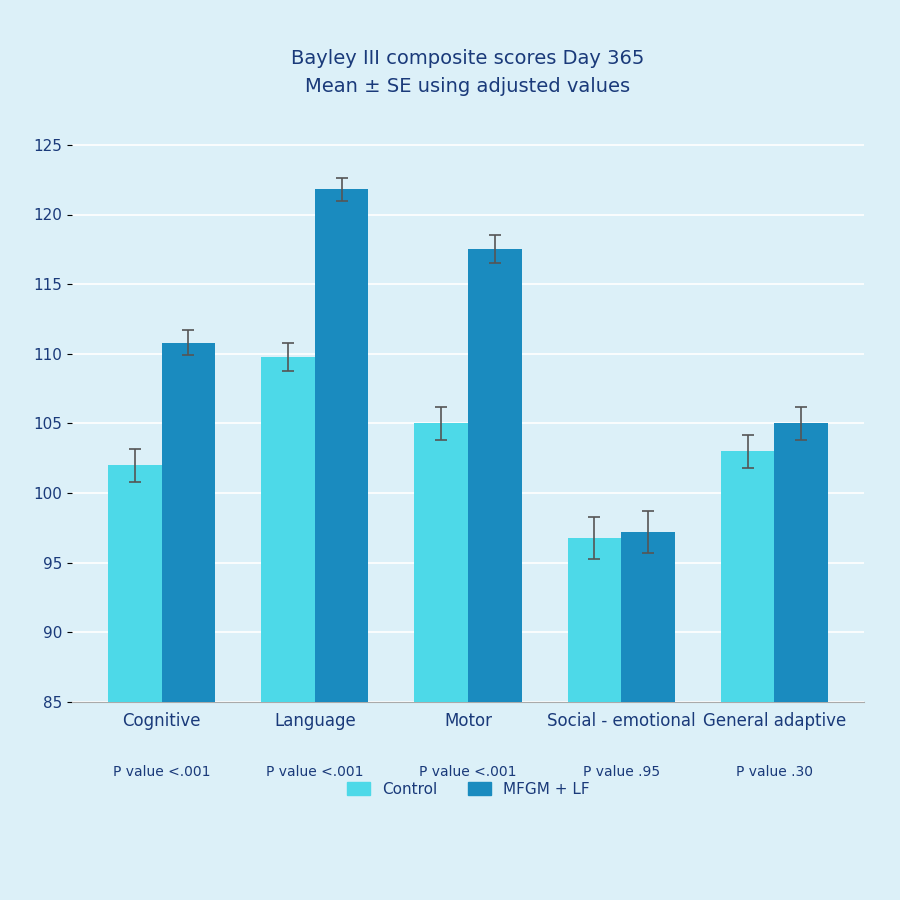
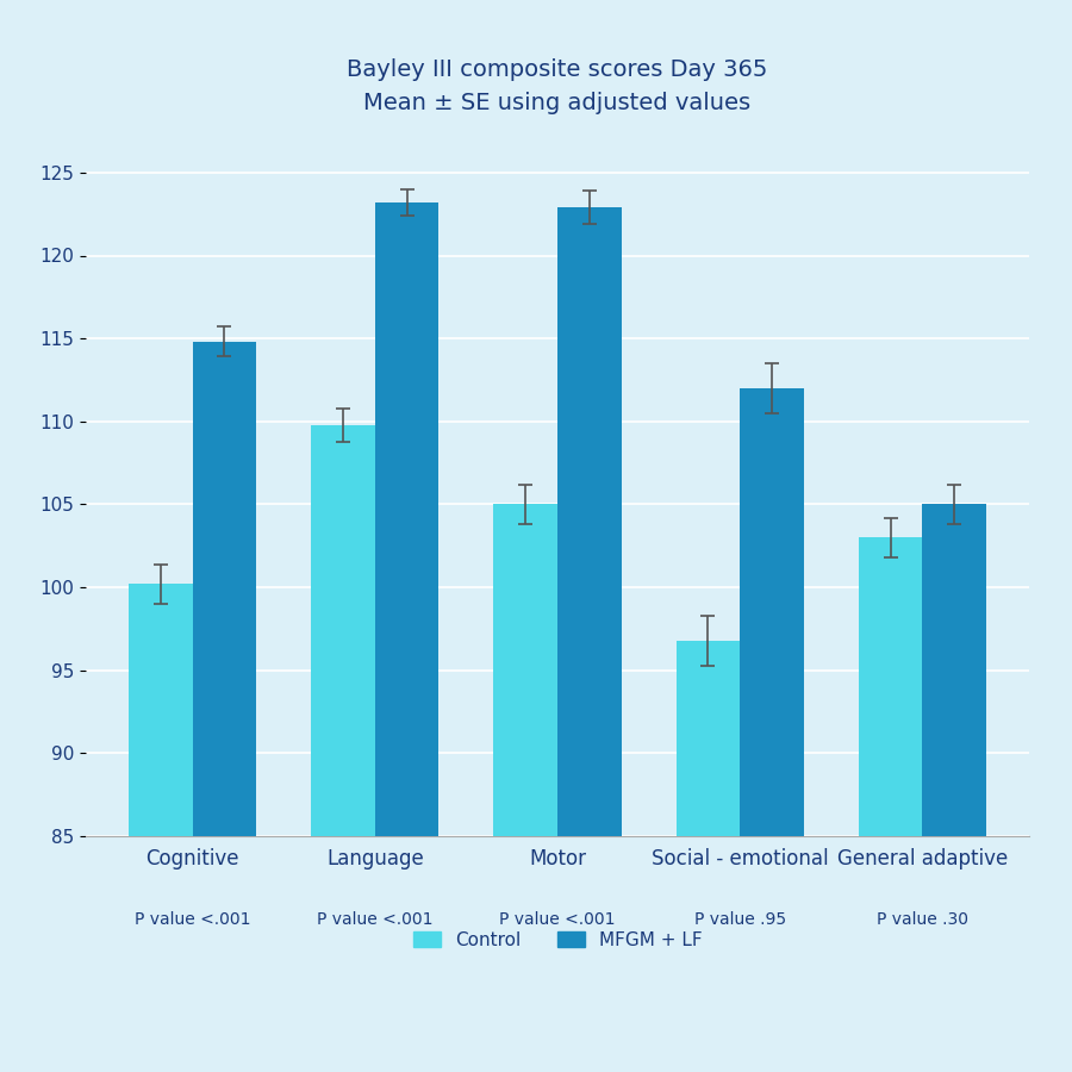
Control/Cognitive: 102.0 -> 100.2
MFGM + LF/Cognitive: 110.8 -> 114.8
MFGM + LF/Language: 121.8 -> 123.2
MFGM + LF/Motor: 117.5 -> 122.9
MFGM + LF/Social - emotional: 97.2 -> 112.0
